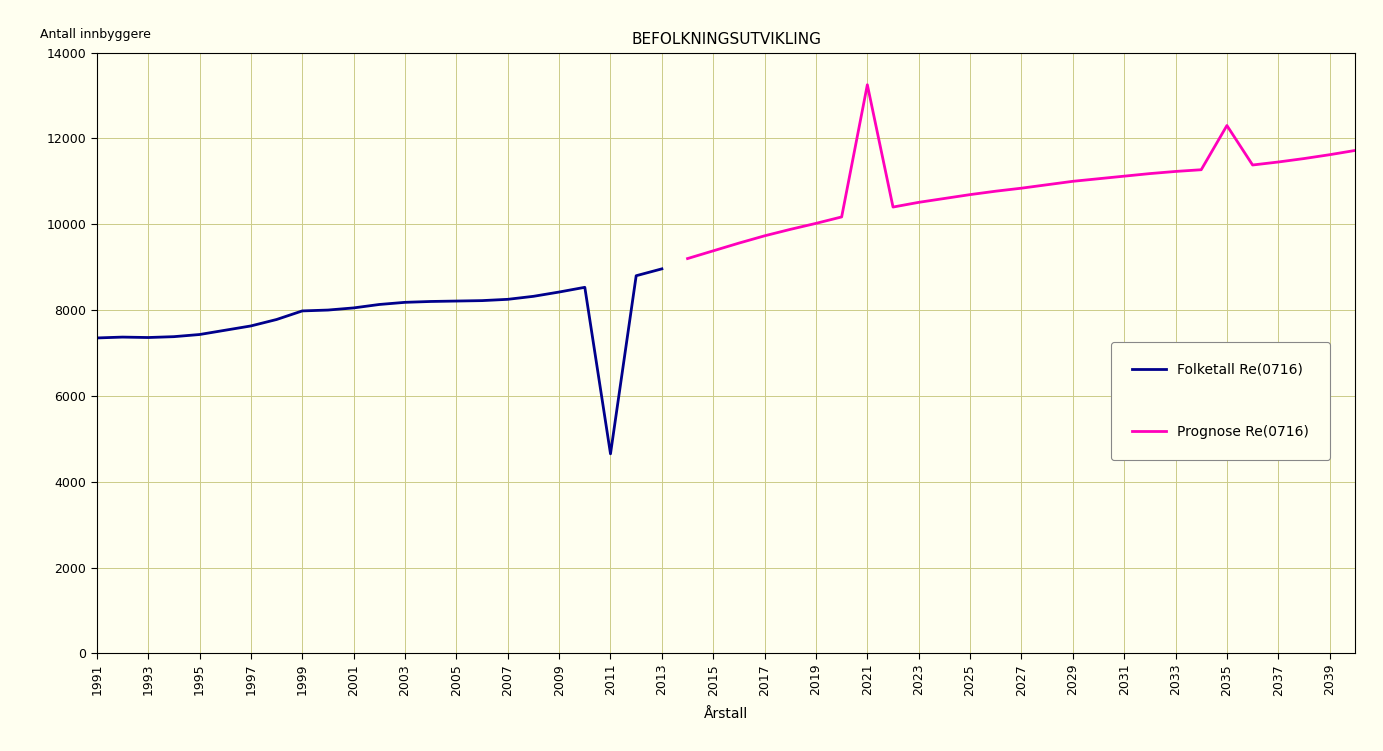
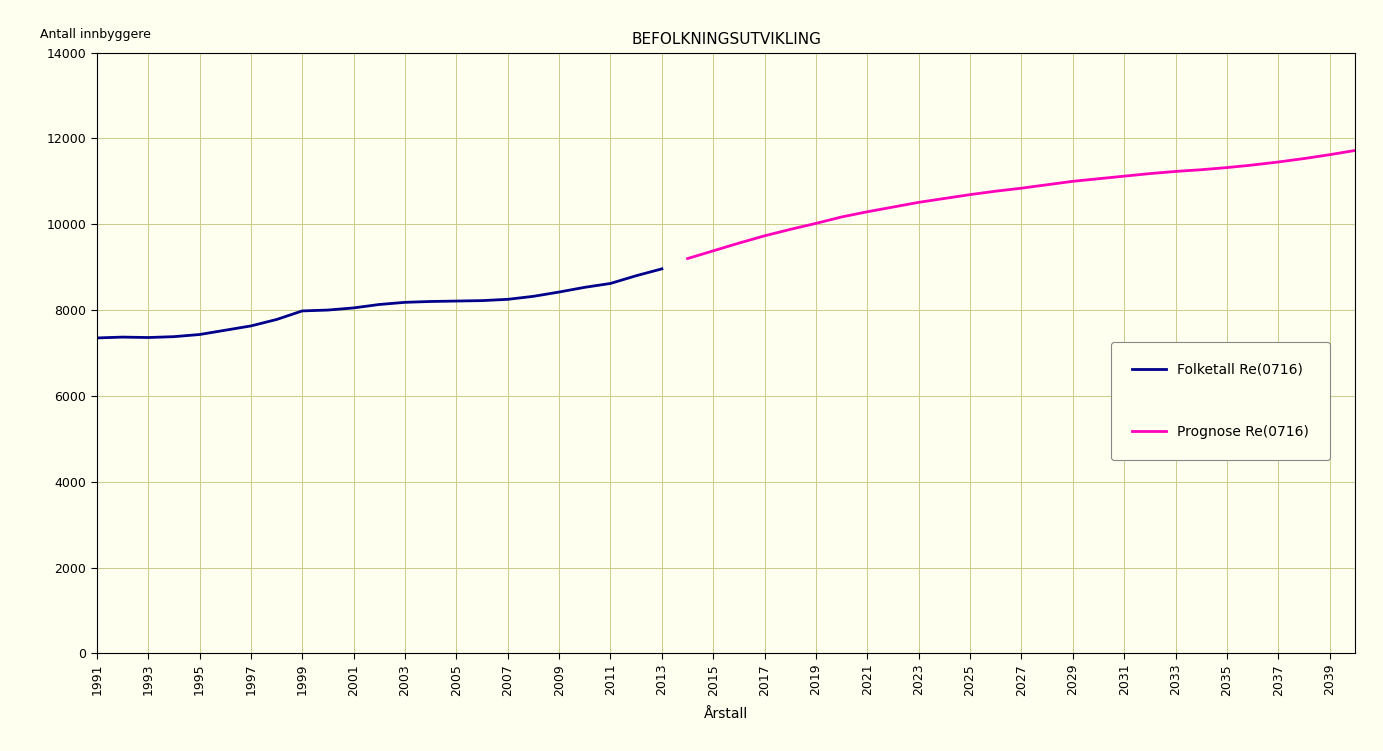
Folketall Re(0716)/2011: 4650 -> 8620
Prognose Re(0716)/2021: 13250 -> 10290
Prognose Re(0716)/2035: 12300 -> 11320
